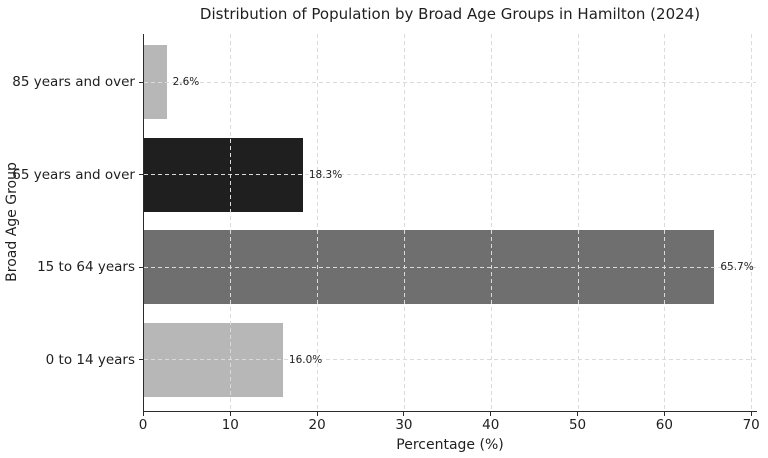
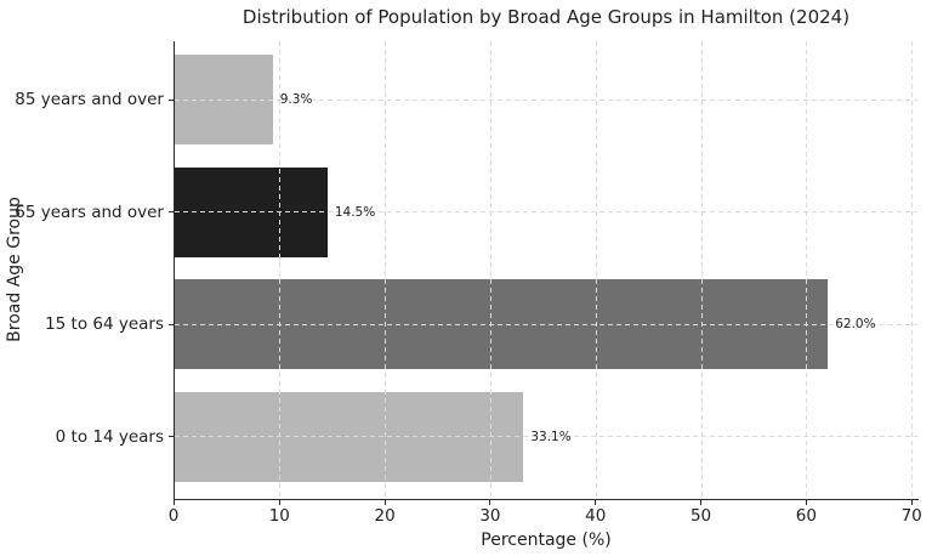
85 years and over: 2.6% -> 9.3%
65 years and over: 18.3% -> 14.5%
15 to 64 years: 65.7% -> 62.0%
0 to 14 years: 16.0% -> 33.1%
